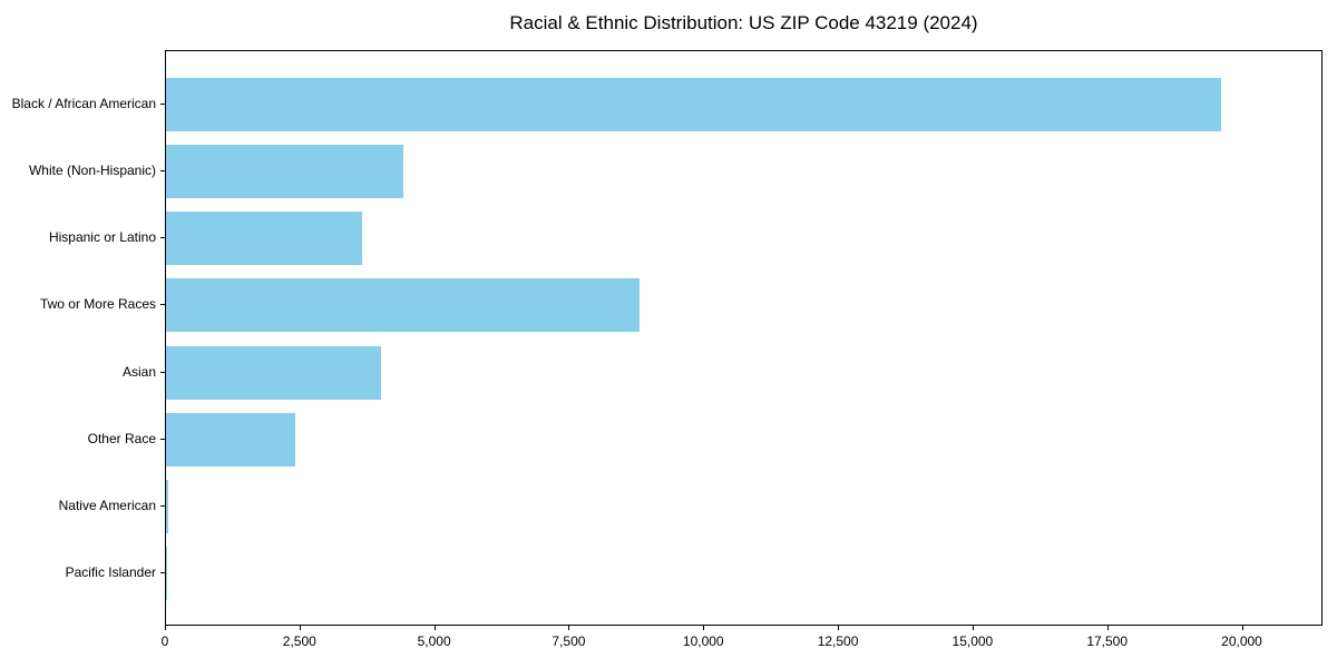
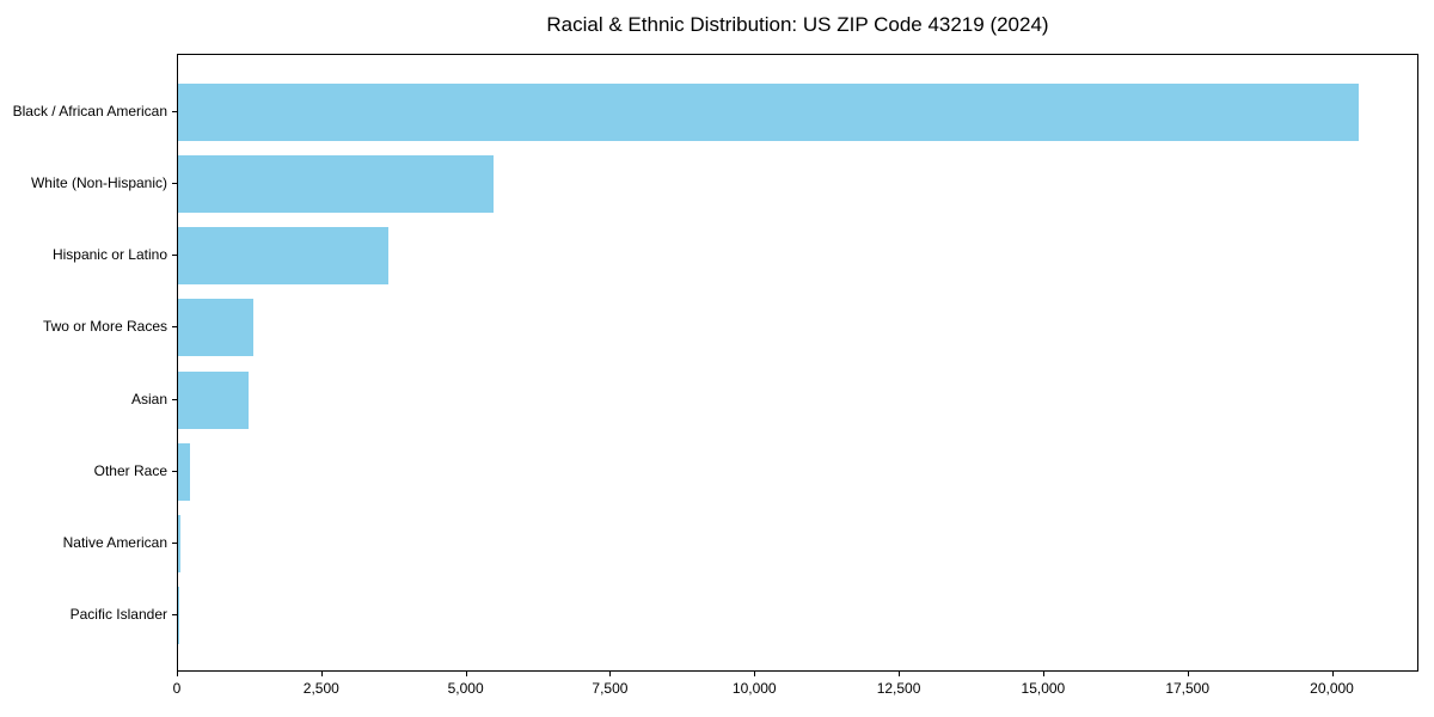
Black / African American: 19600 -> 20400
White (Non-Hispanic): 4400 -> 5500
Two or More Races: 8800 -> 1300
Asian: 4000 -> 1200
Other Race: 2400 -> 200
